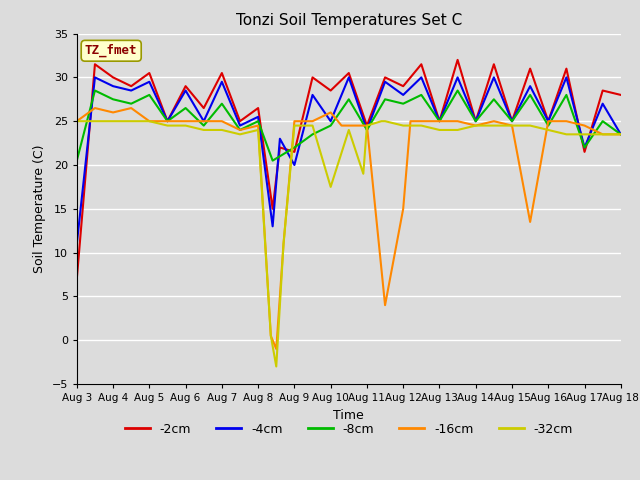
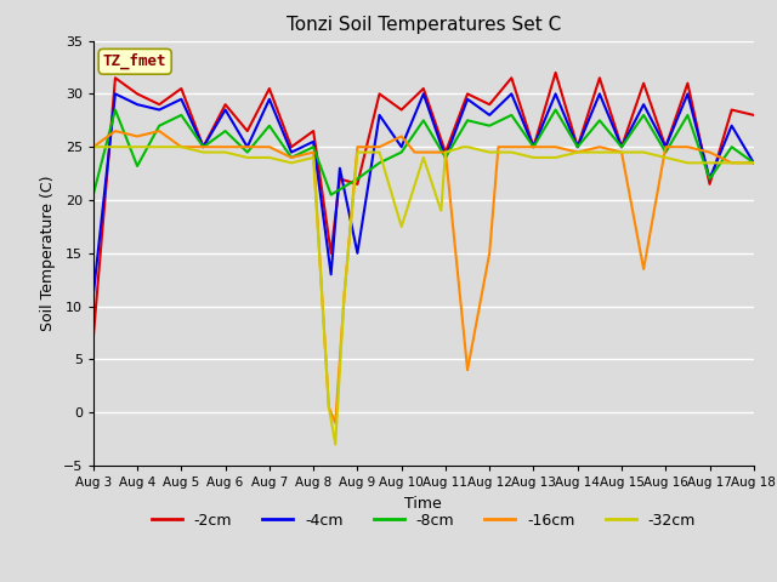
-8cm/Aug 4: 27.5 -> 23.2
-4cm/Aug 9: 20.0 -> 15.0
